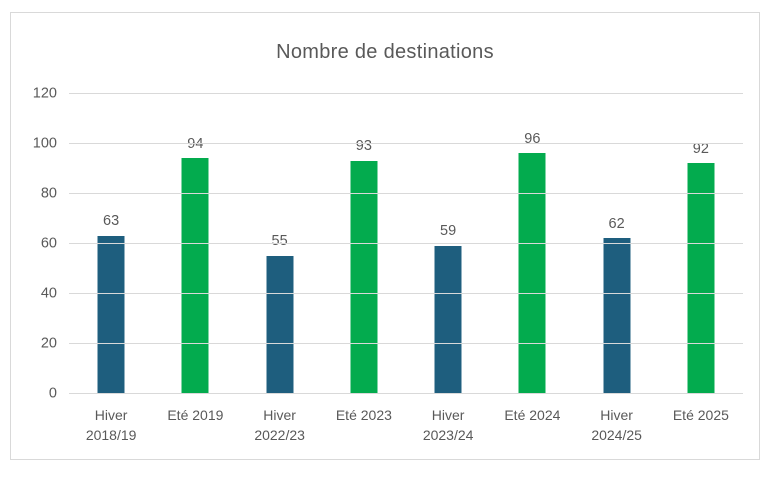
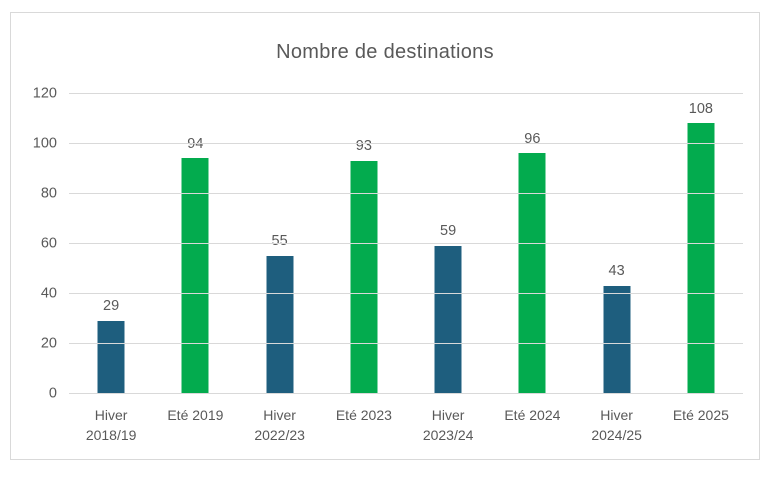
Hiver 2018/19: 63 -> 29
Hiver 2024/25: 62 -> 43
Eté 2025: 92 -> 108
